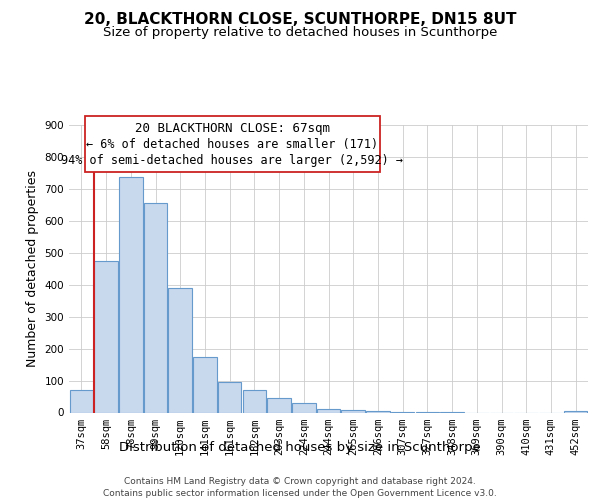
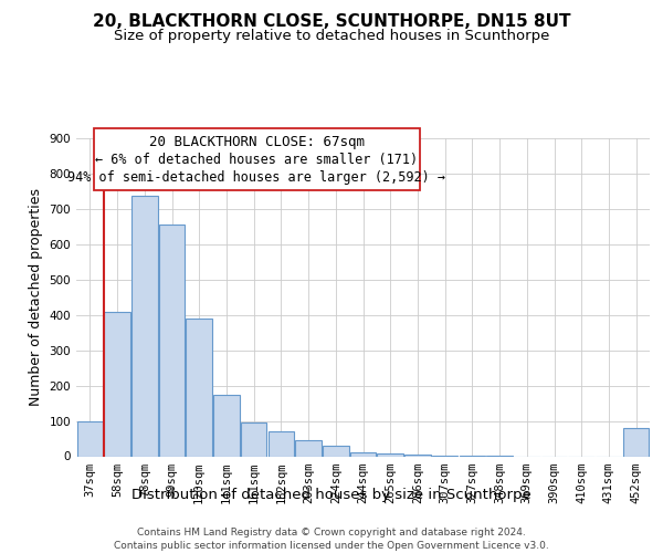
37sqm: 72 -> 100
58sqm: 473 -> 410
452sqm: 4 -> 80
